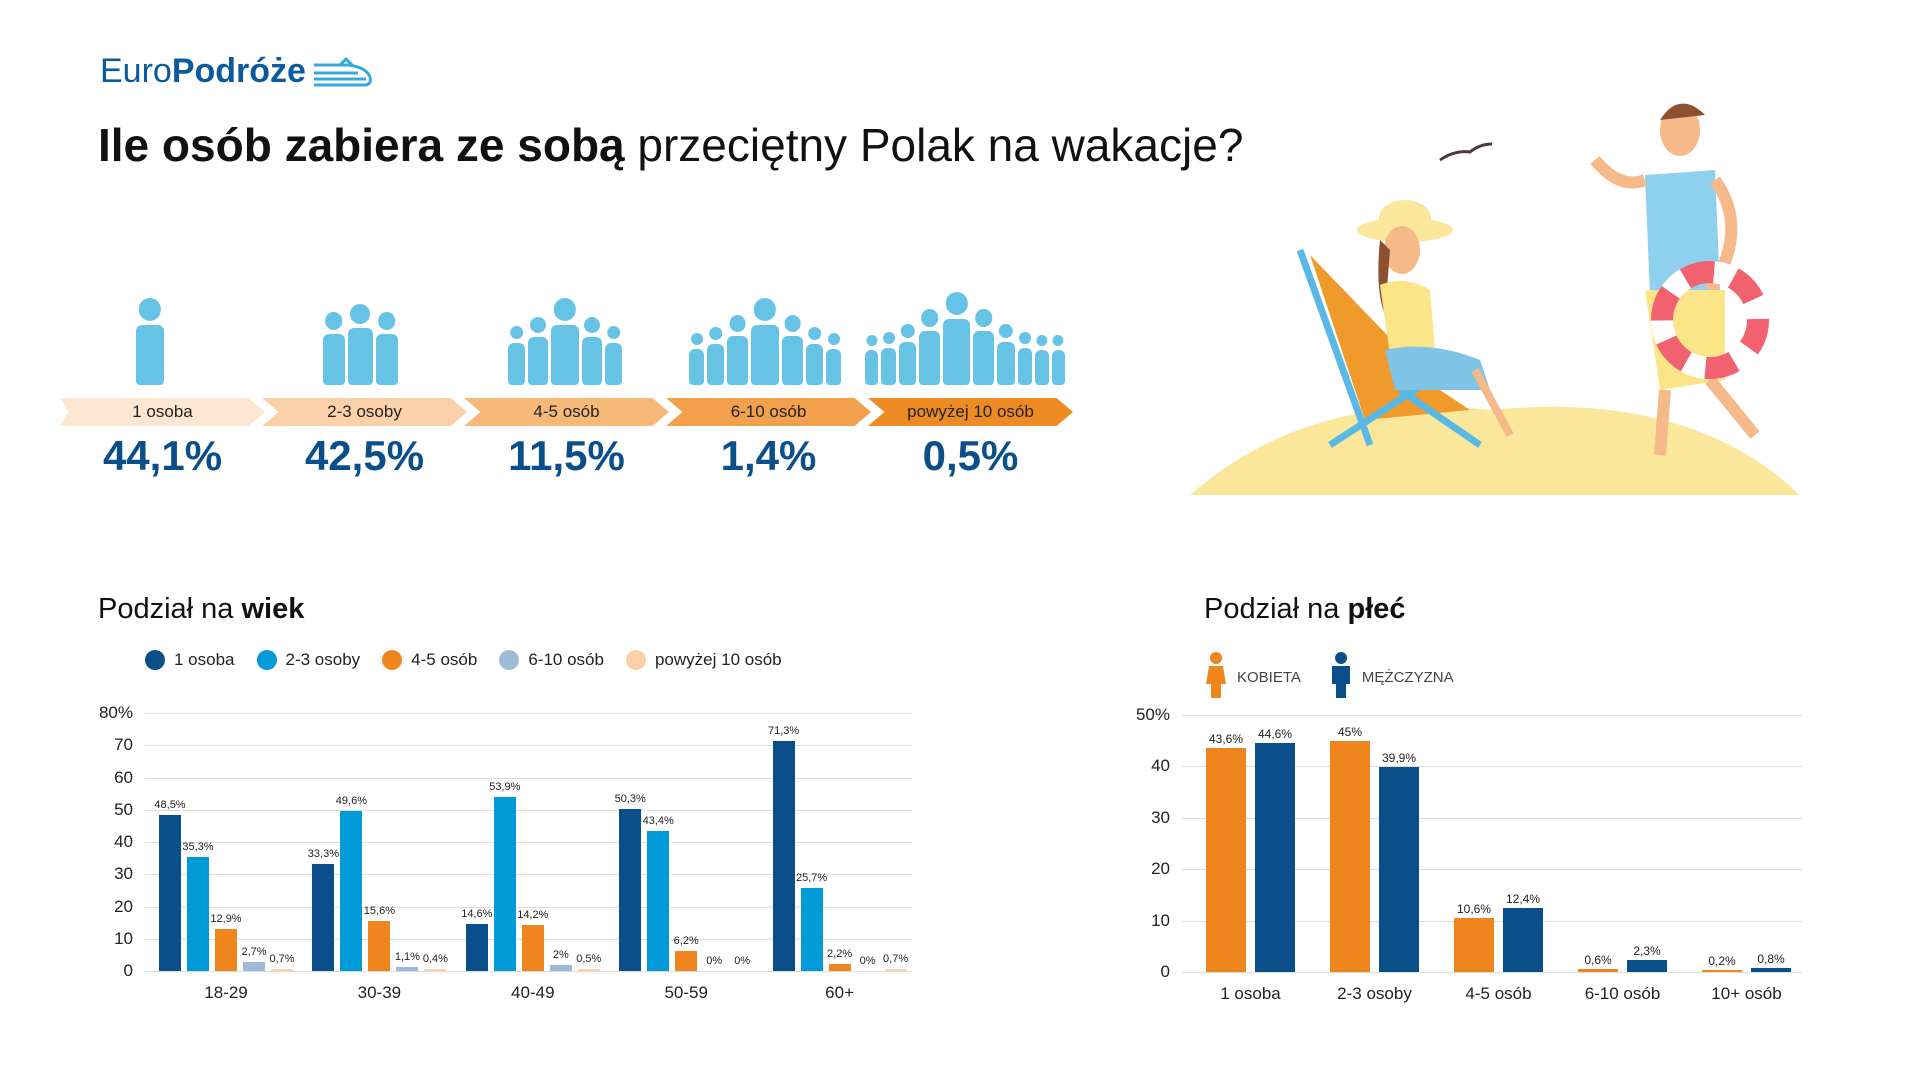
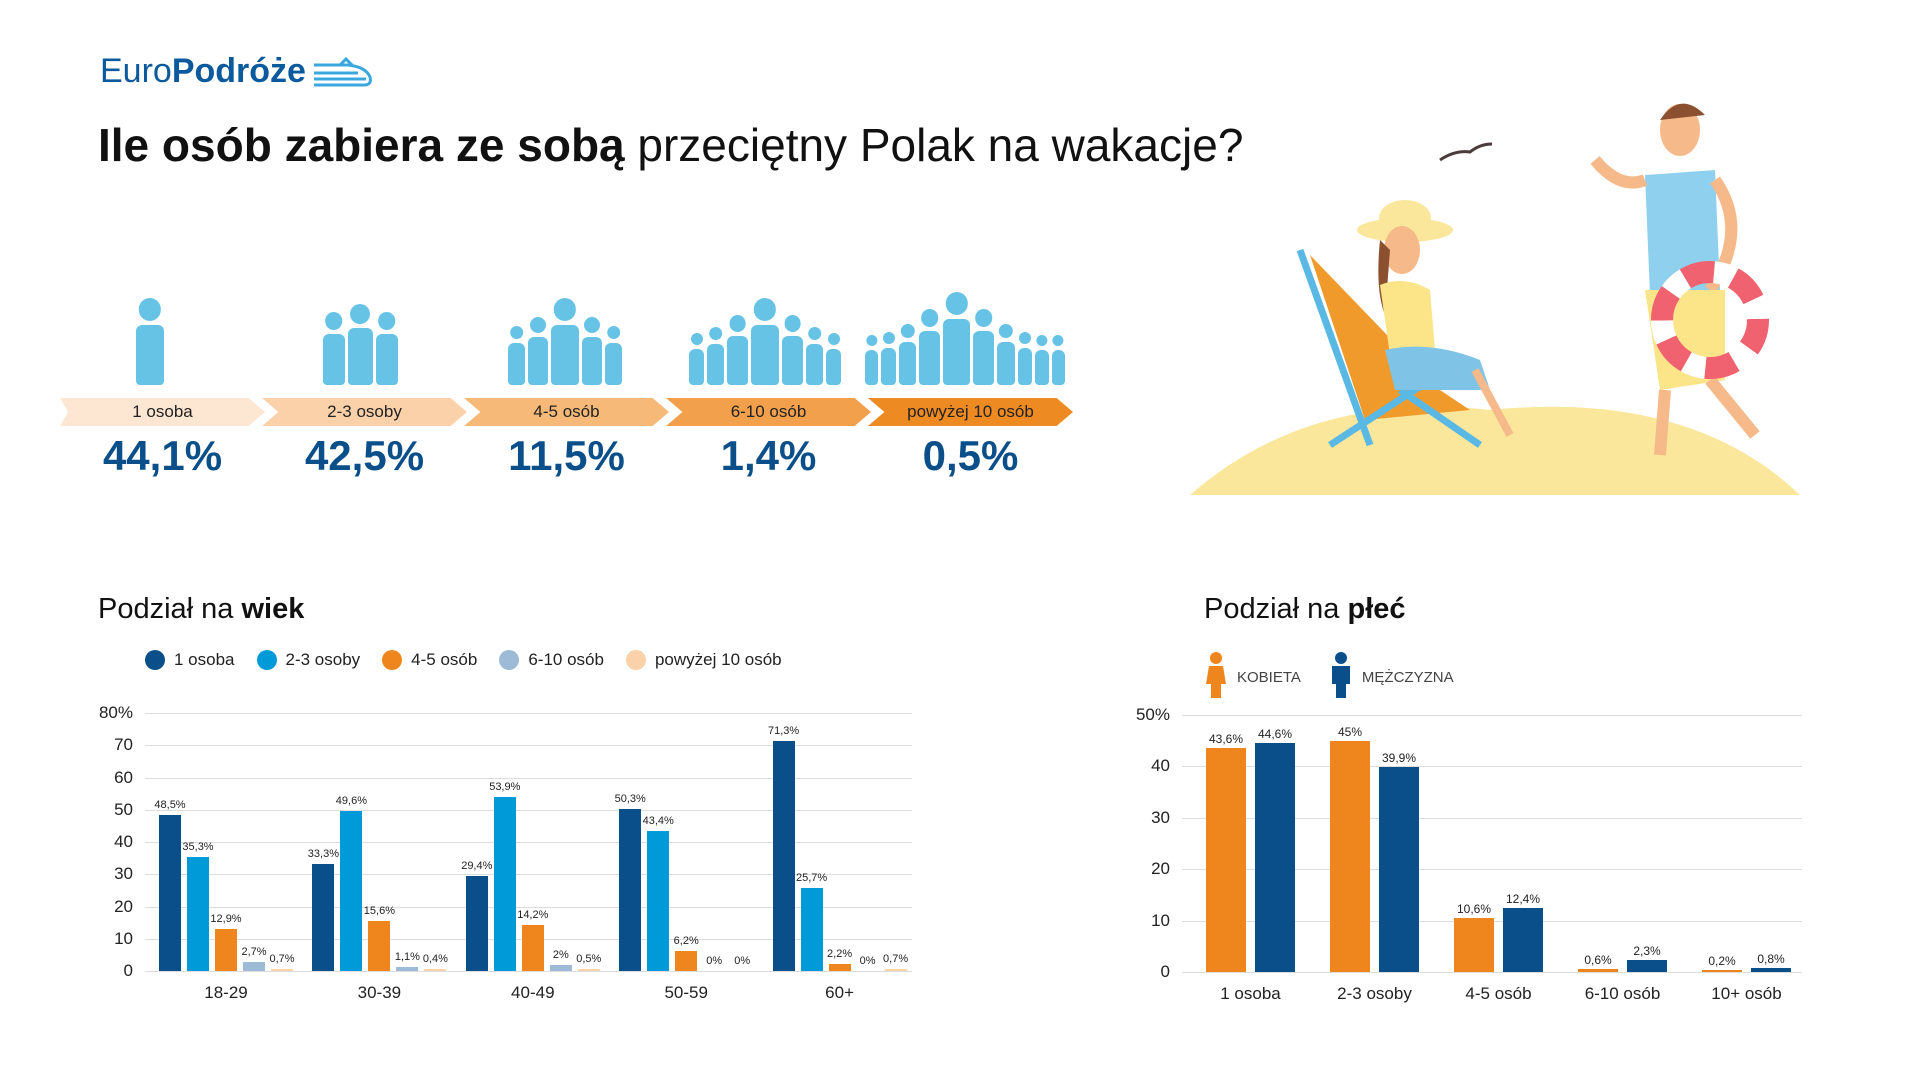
Podział na wiek/1 osoba/40-49: 14,6% -> 29,4%
